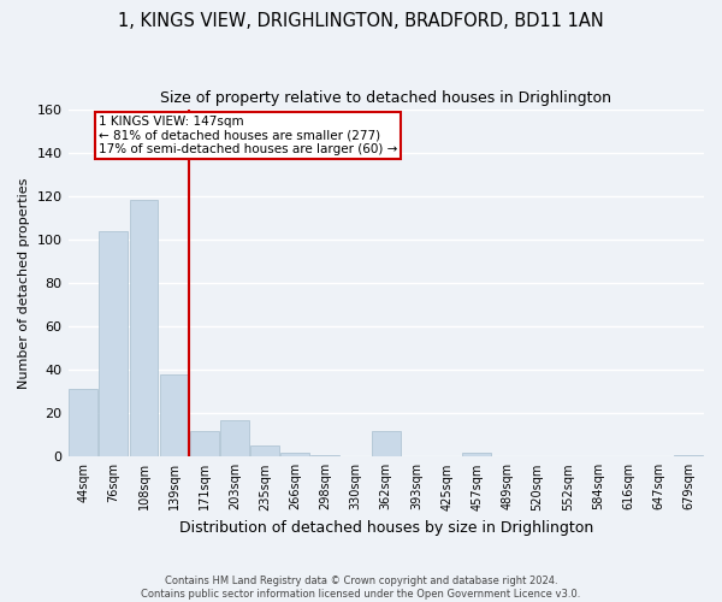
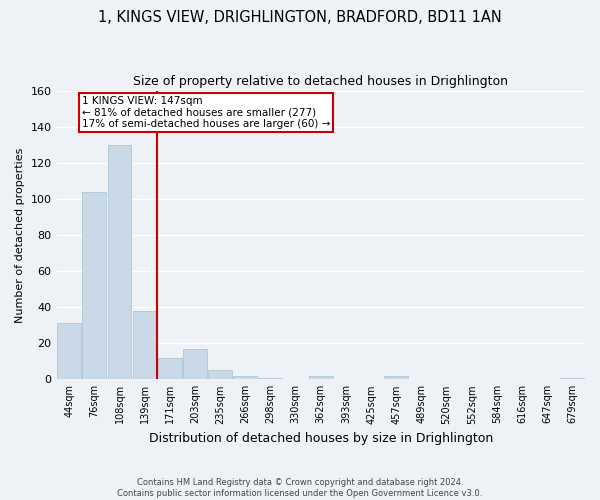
108sqm: 118 -> 130
362sqm: 12 -> 2
